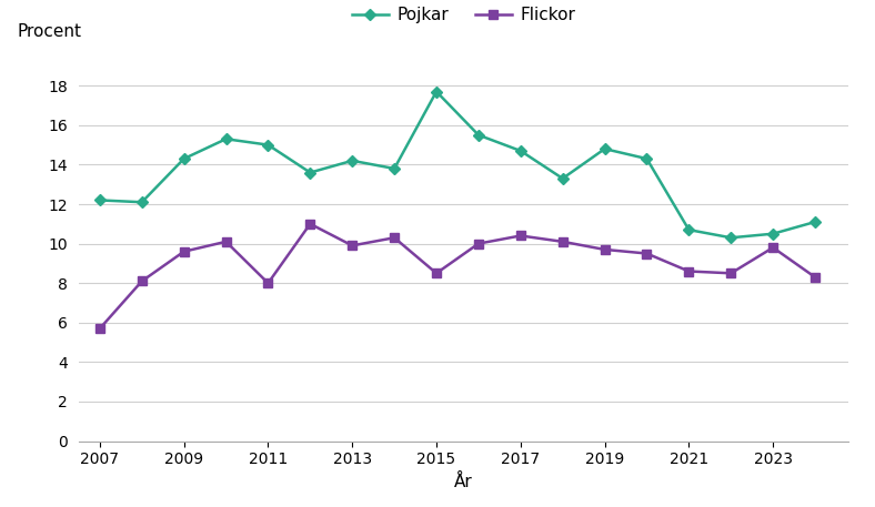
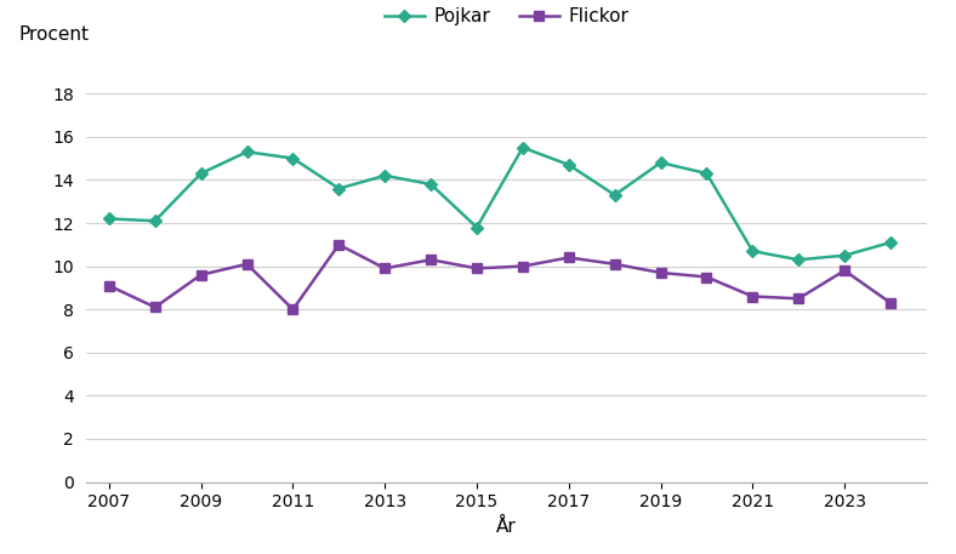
Flickor/2007: 5.7 -> 9.1
Pojkar/2015: 17.7 -> 11.8
Flickor/2015: 8.5 -> 9.9
